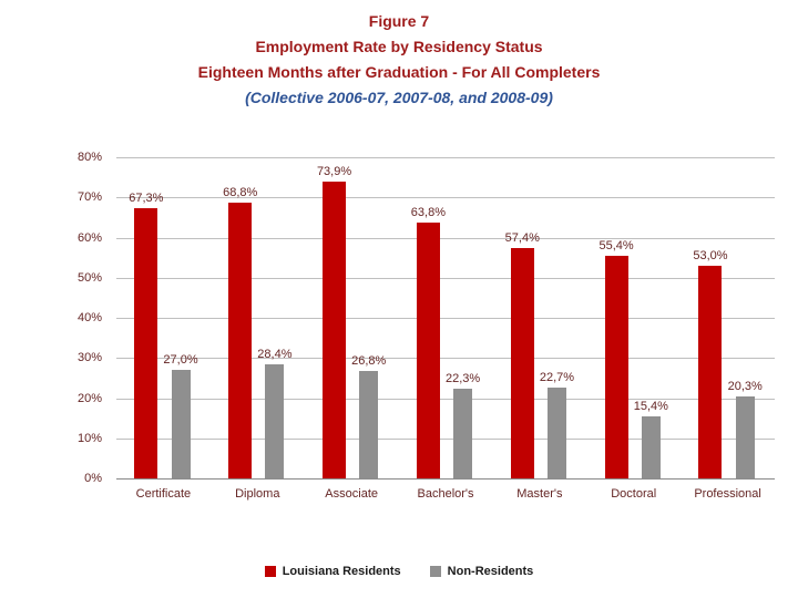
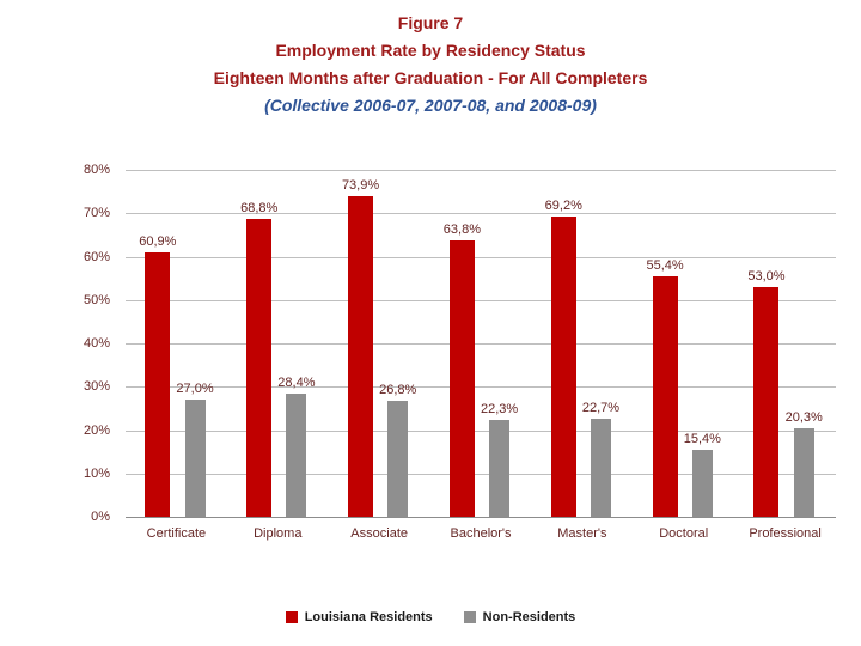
Louisiana Residents/Certificate: 67,3% -> 60,9%
Louisiana Residents/Master's: 57,4% -> 69,2%
